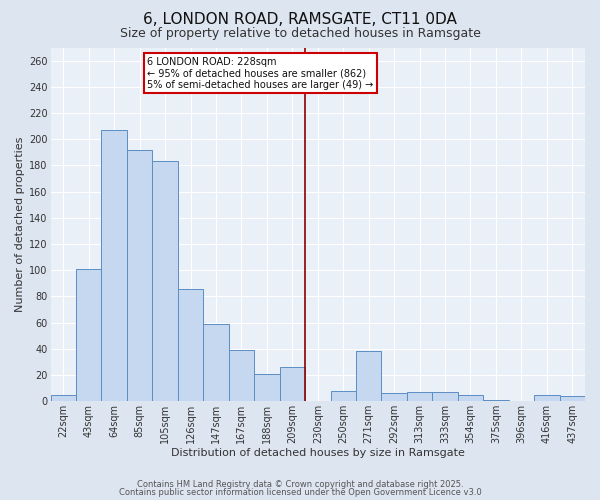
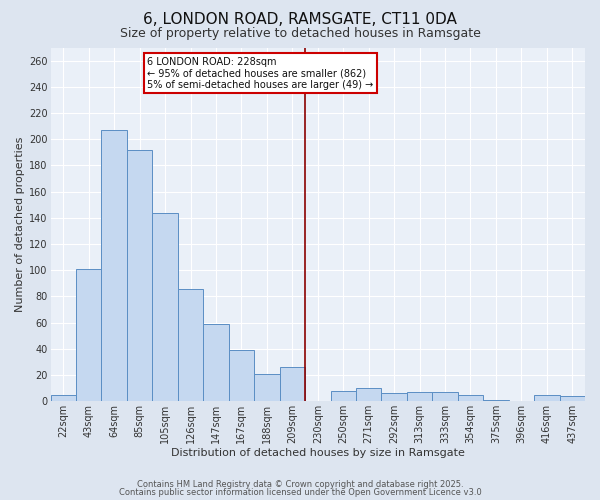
105sqm: 183 -> 144
271sqm: 38 -> 10
